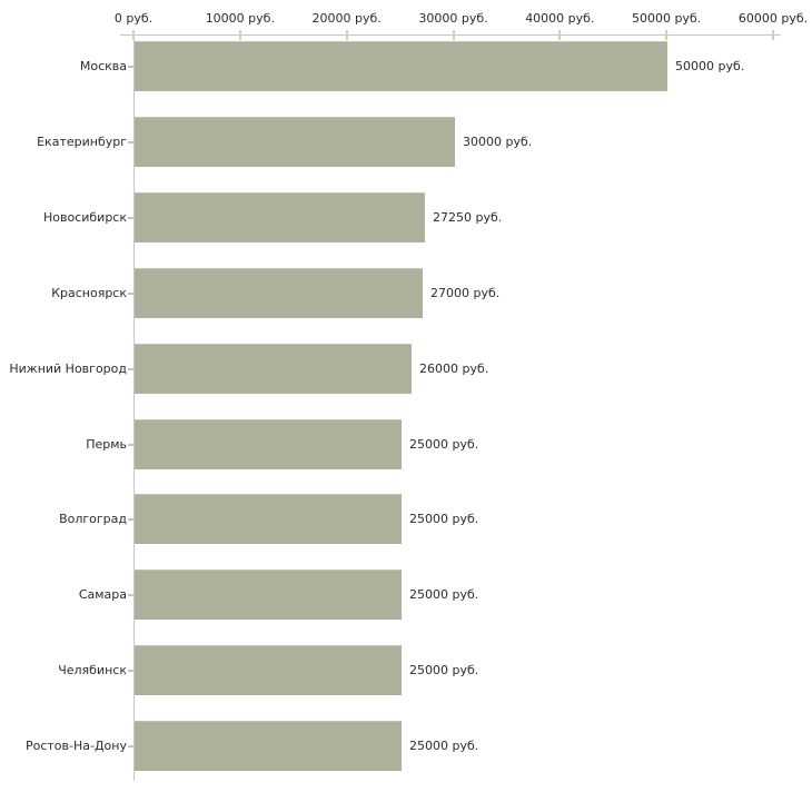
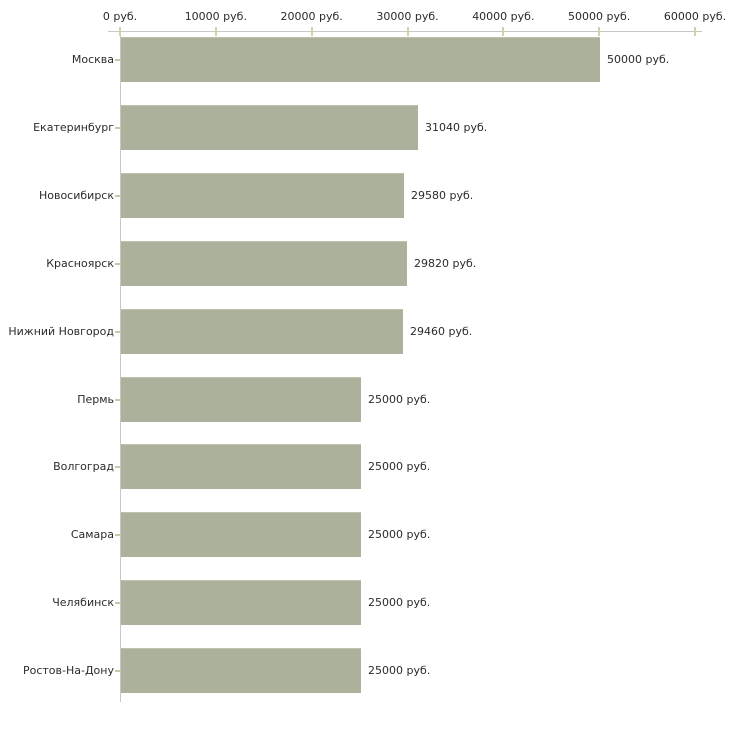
Екатеринбург: 30000 -> 31040
Новосибирск: 27250 -> 29580
Красноярск: 27000 -> 29820
Нижний Новгород: 26000 -> 29460
